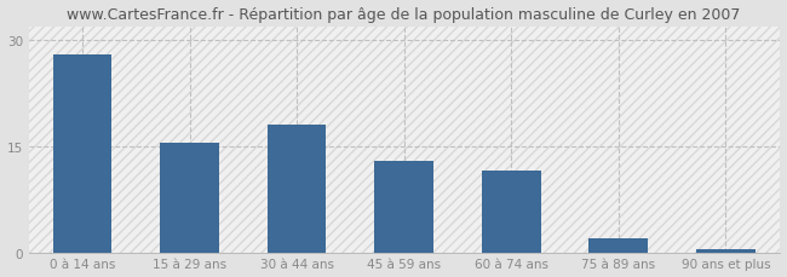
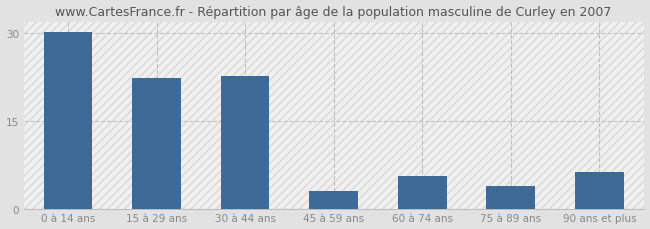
0 à 14 ans: 28.0 -> 30.2
15 à 29 ans: 15.5 -> 22.4
30 à 44 ans: 18.0 -> 22.6
45 à 59 ans: 13.0 -> 3.0
60 à 74 ans: 11.5 -> 5.6
75 à 89 ans: 2.0 -> 3.8
90 ans et plus: 0.4 -> 6.2
